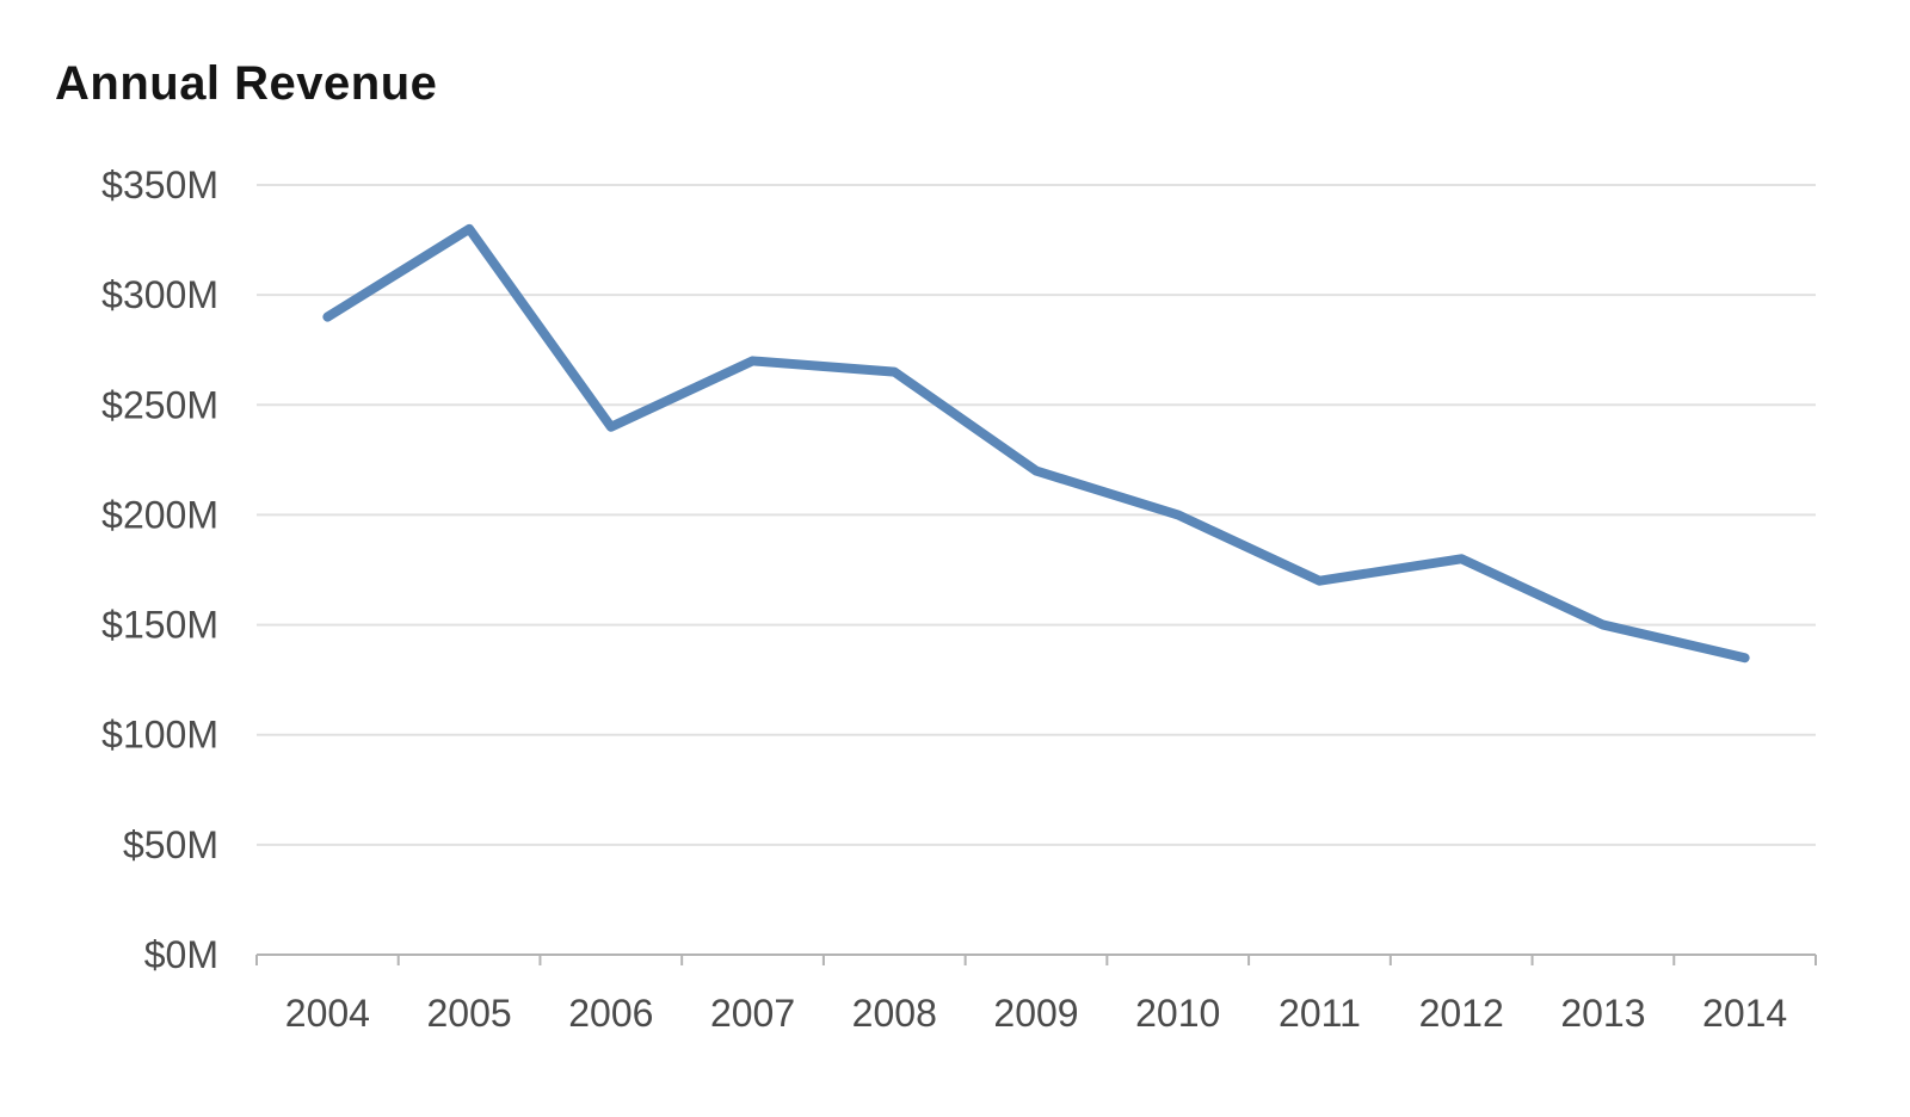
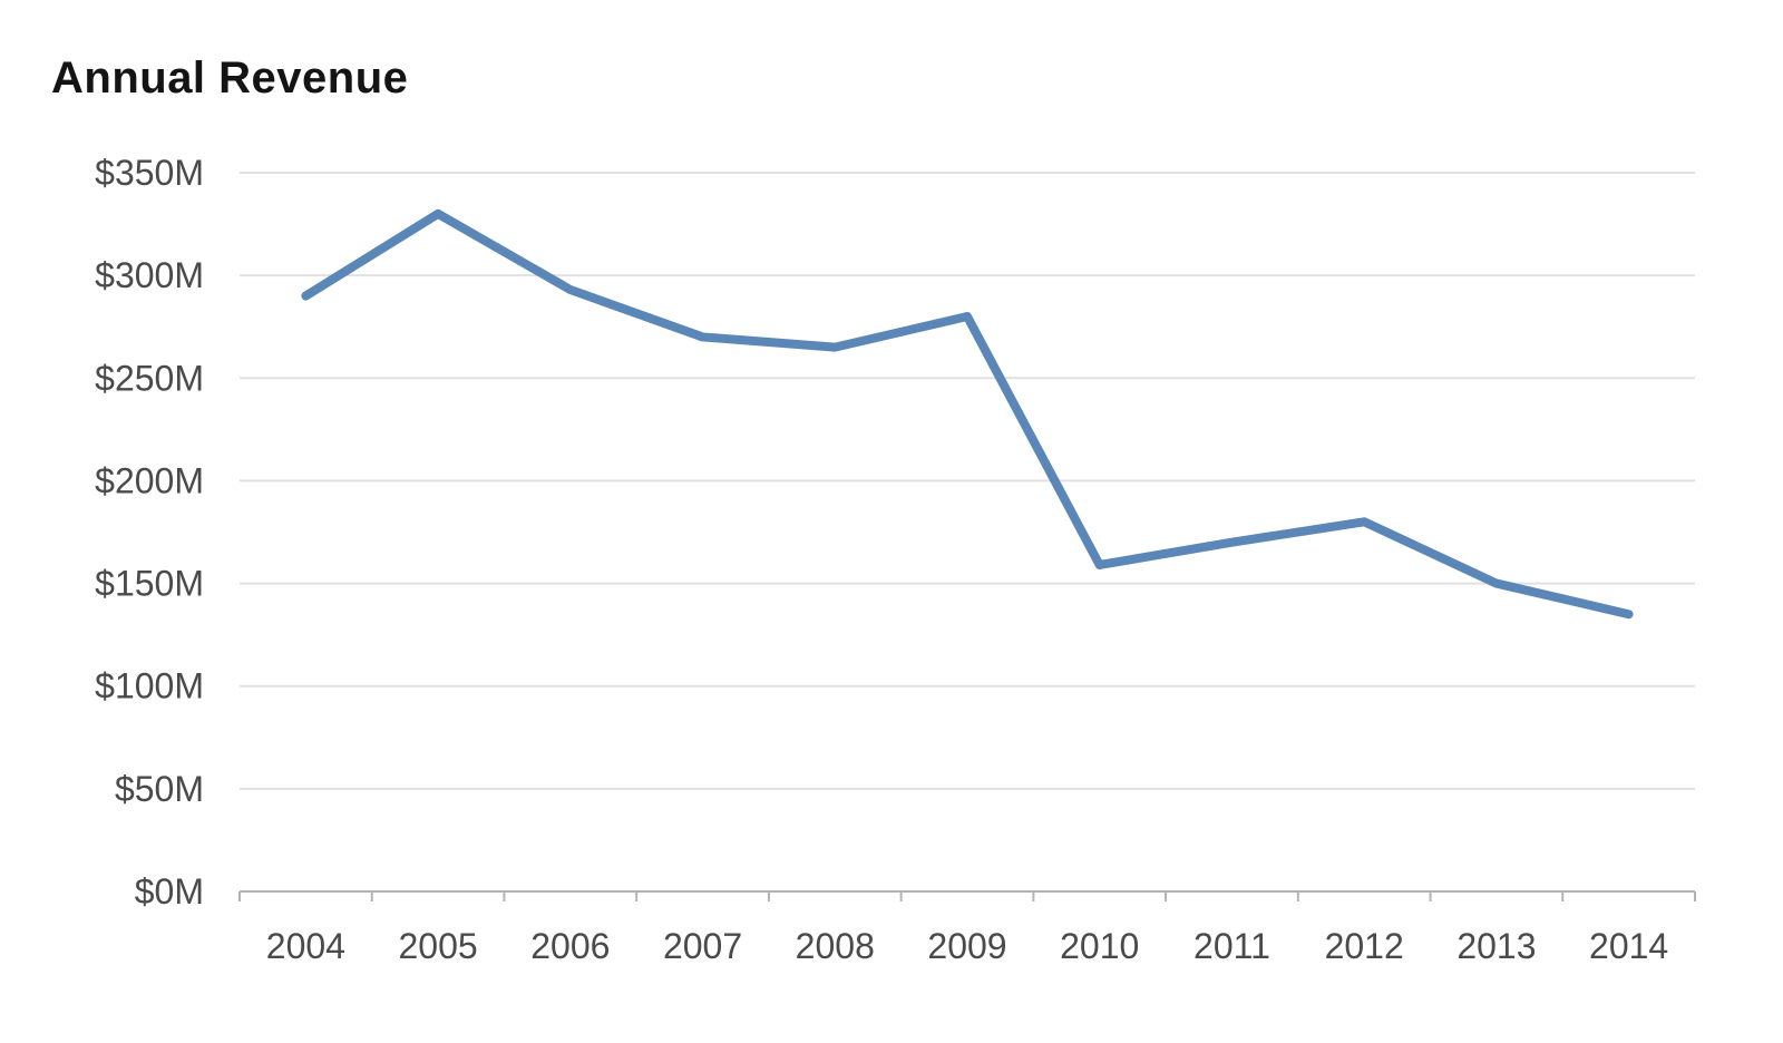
2006: $240M -> $293M
2009: $220M -> $280M
2010: $200M -> $159M
